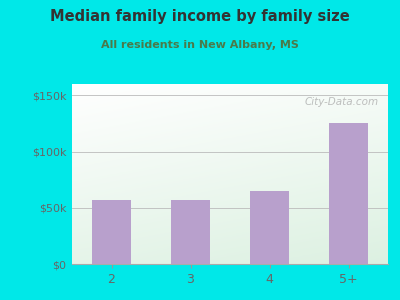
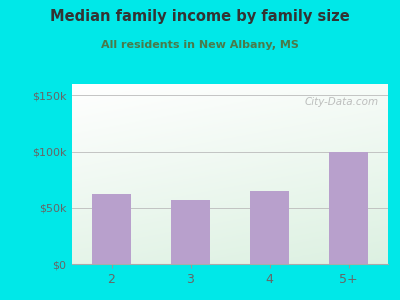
2: $57k -> $62k
5+: $125k -> $100k
